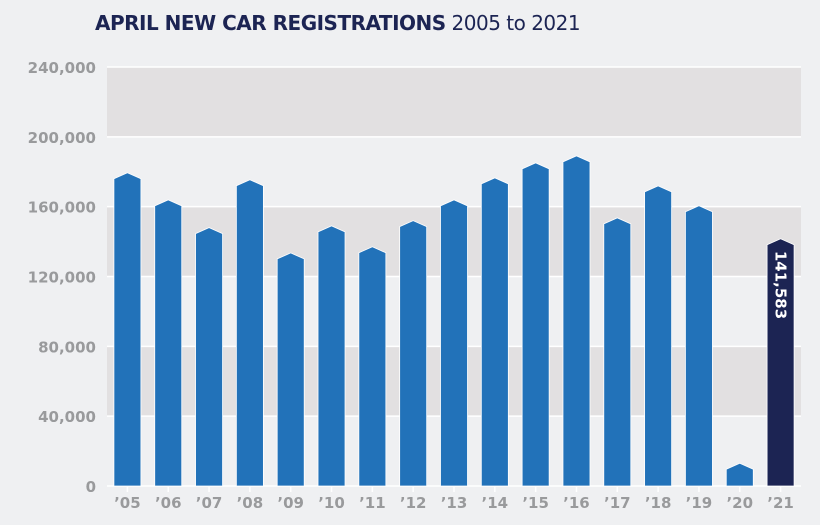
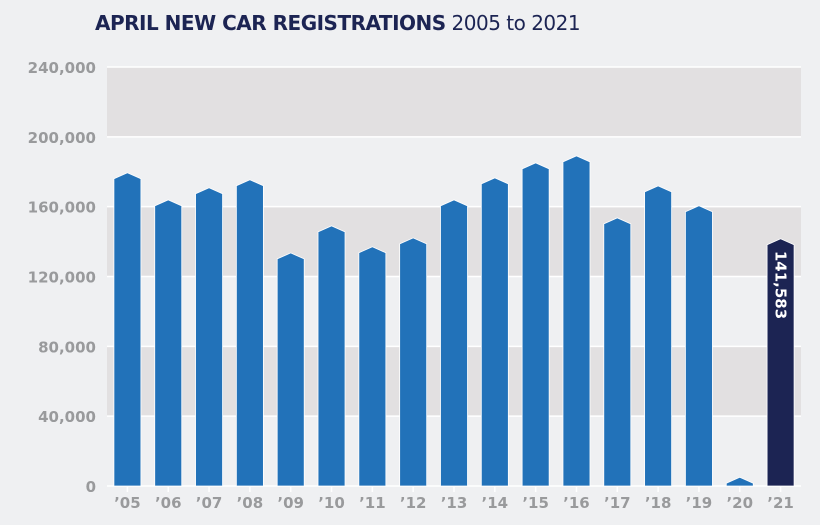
’07: 148000 -> 171000
’12: 152000 -> 142000
’20: 13000 -> 5000
